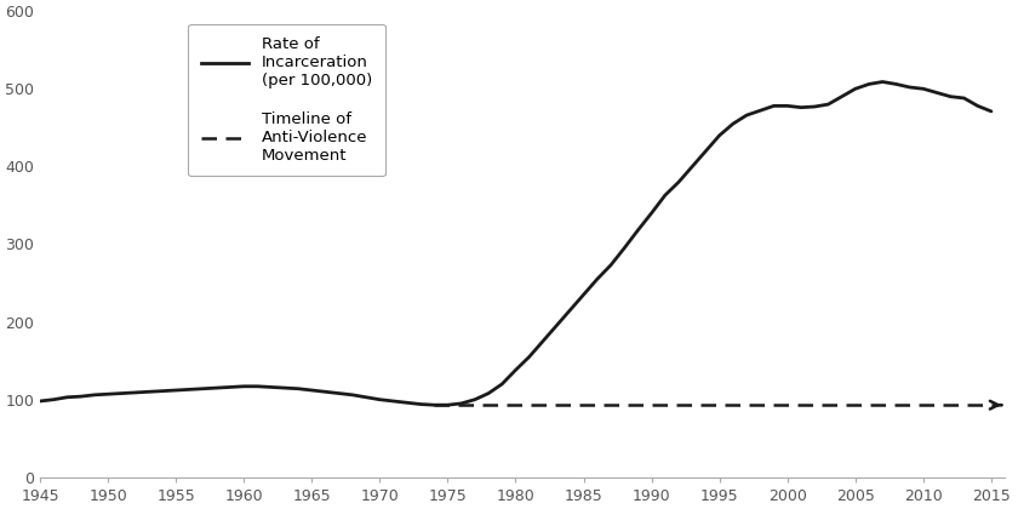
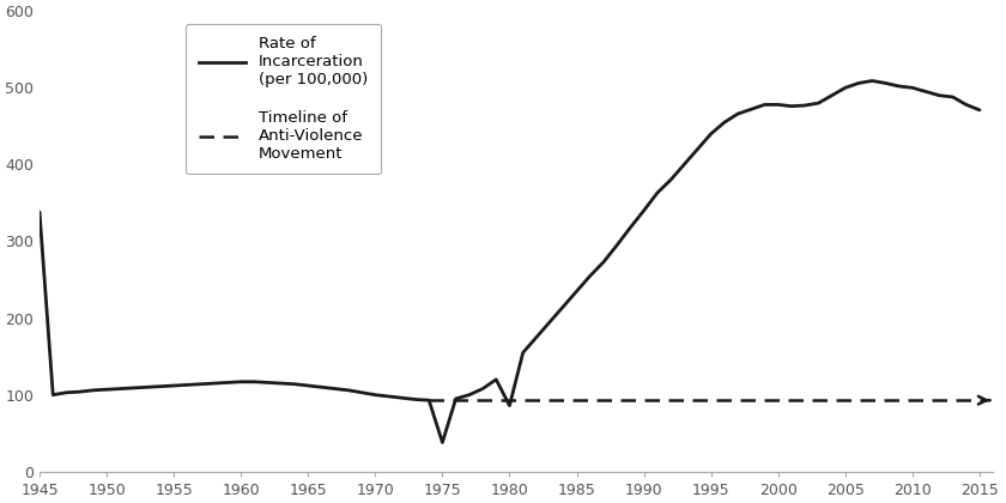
1945: 98 -> 338
1975: 93 -> 38
1980: 138 -> 86
